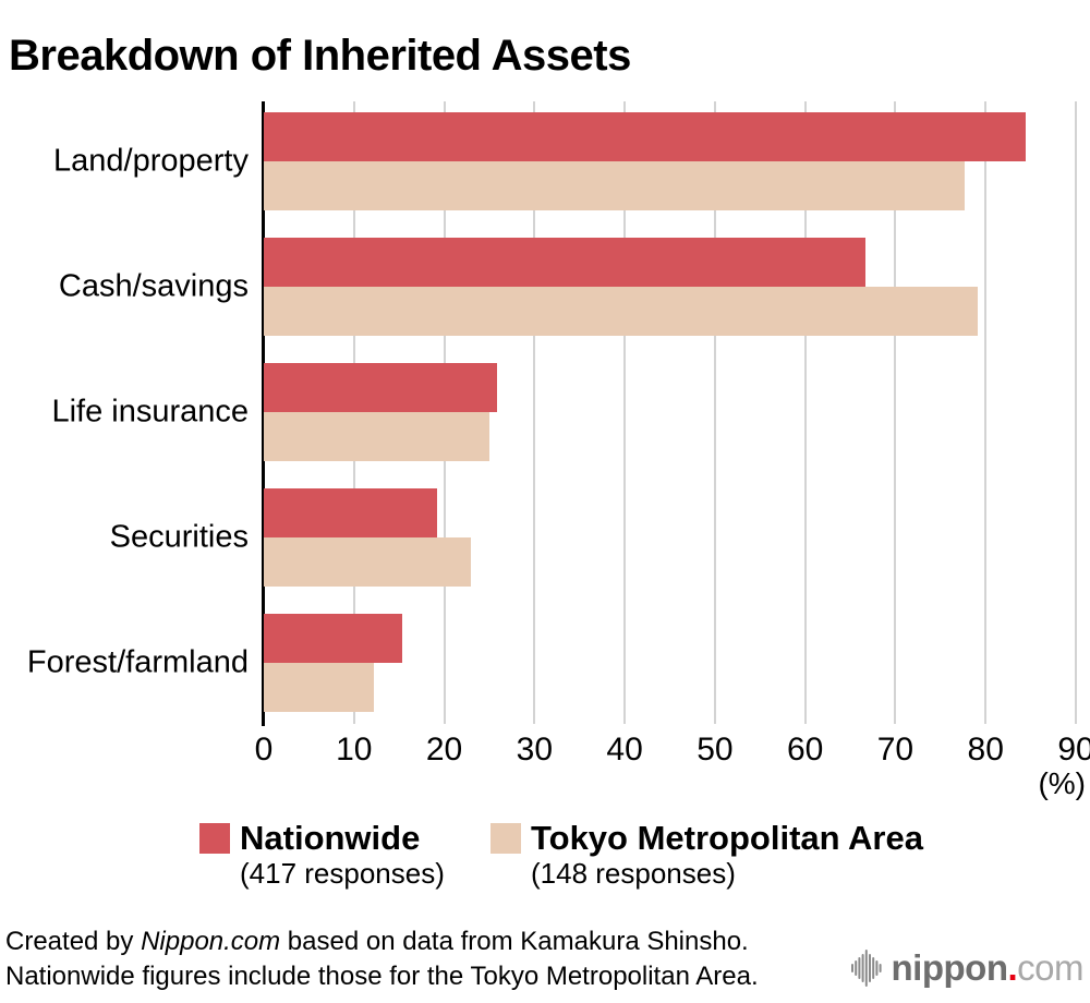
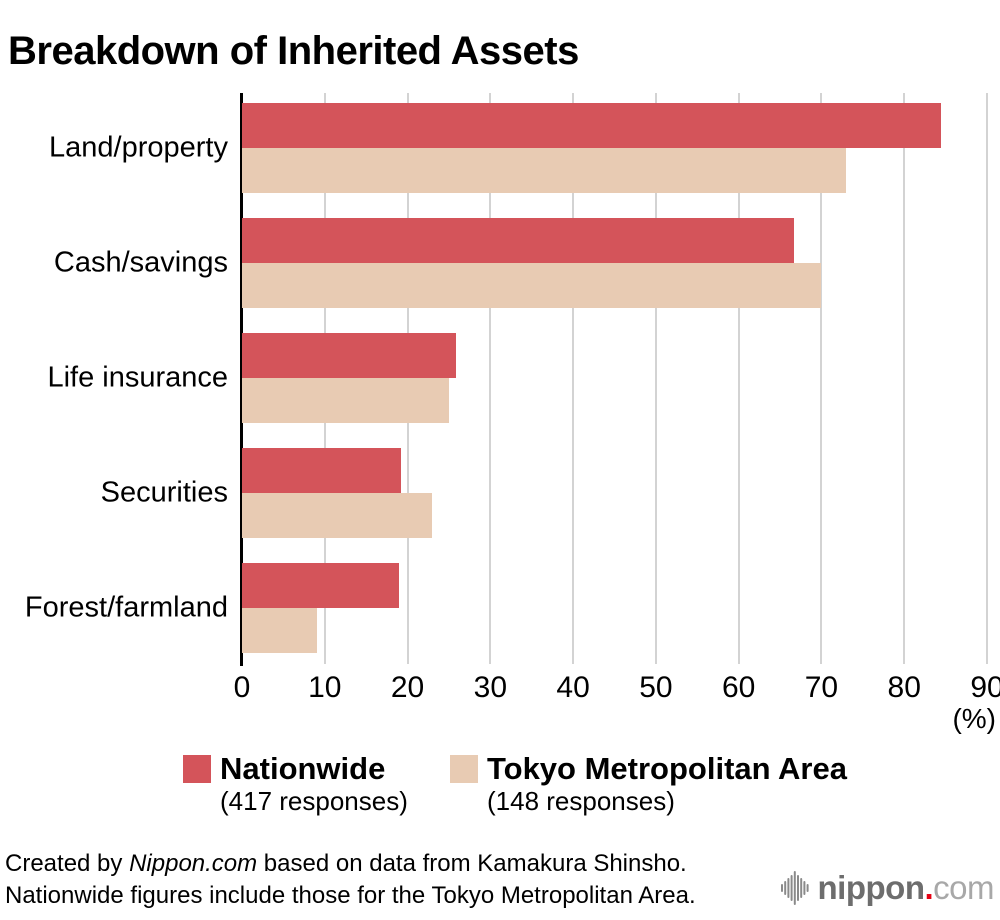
Tokyo Metropolitan Area/Land/property: 78 -> 73
Tokyo Metropolitan Area/Cash/savings: 79 -> 70
Nationwide/Forest/farmland: 15 -> 19
Tokyo Metropolitan Area/Forest/farmland: 12 -> 9
